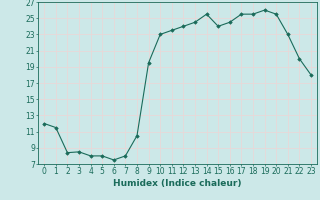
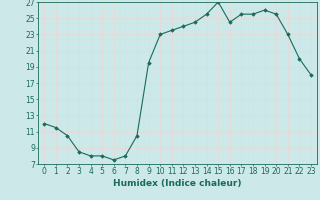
2: 8.4 -> 10.5
15: 24.0 -> 27.0
